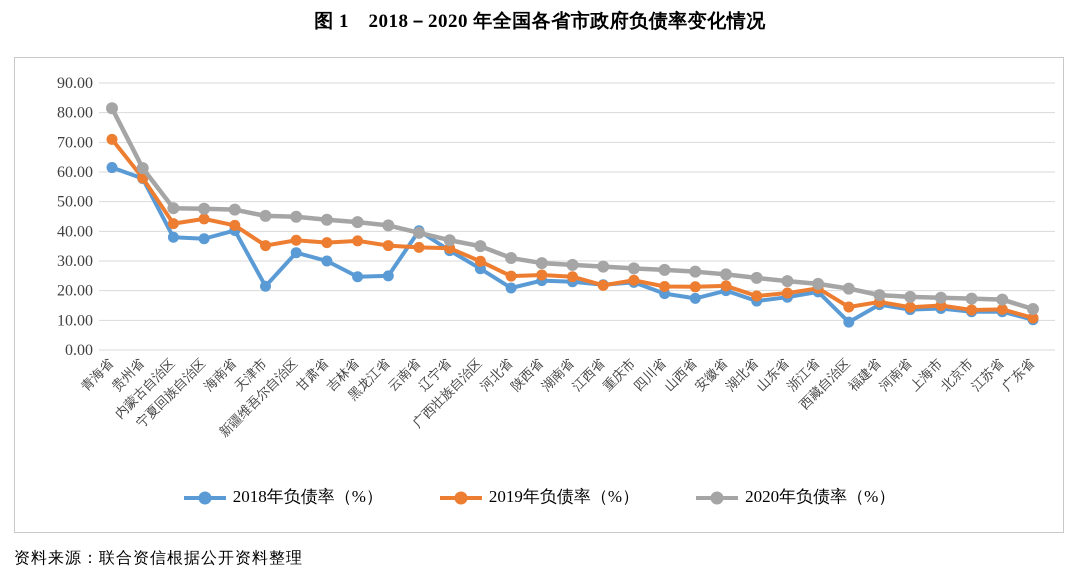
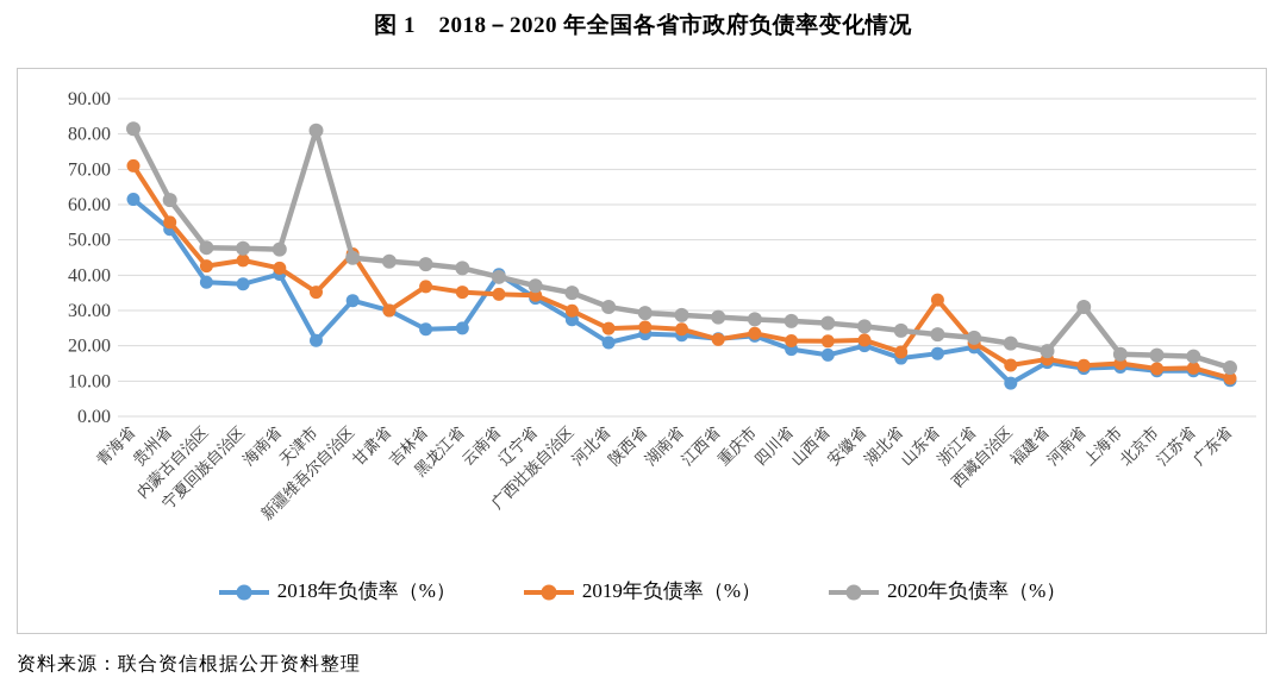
2018年负债率（%）/贵州省: 58 -> 53
2019年负债率（%）/贵州省: 58 -> 55
2020年负债率（%）/天津市: 45 -> 81
2019年负债率（%）/新疆维吾尔自治区: 37 -> 46
2019年负债率（%）/甘肃省: 36 -> 30
2019年负债率（%）/山东省: 19 -> 33
2020年负债率（%）/河南省: 18 -> 31
